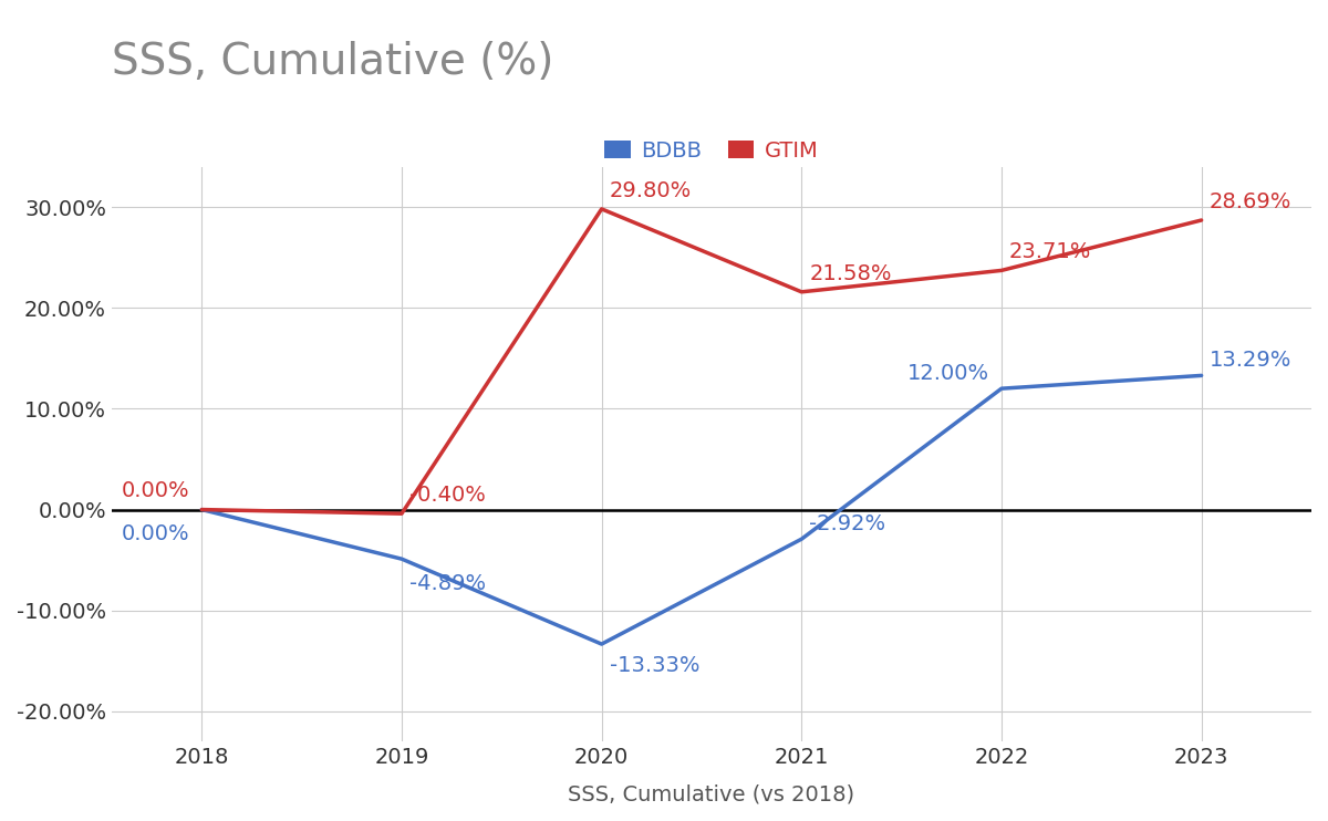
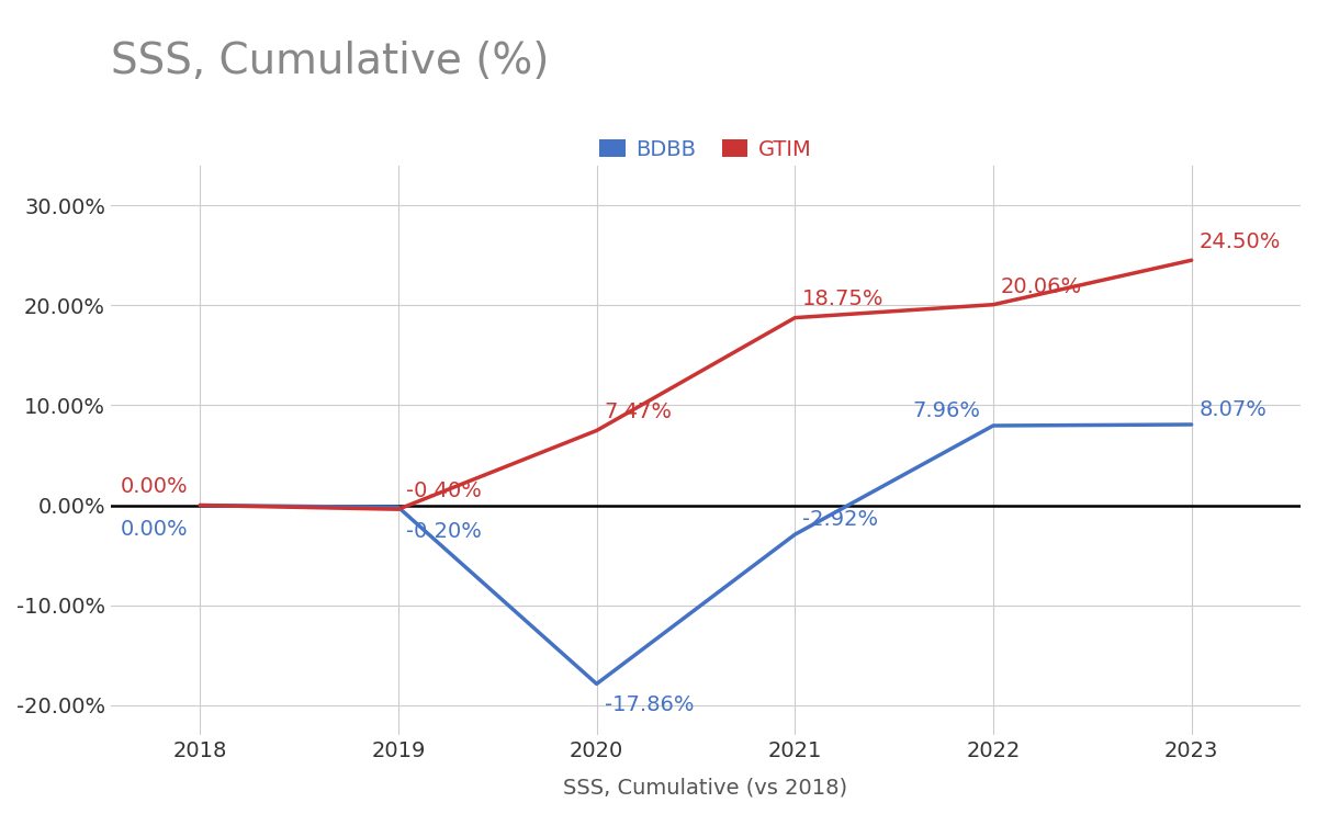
BDBB/2019: -4.89% -> -0.20%
BDBB/2020: -13.33% -> -17.86%
GTIM/2020: 29.80% -> 7.47%
GTIM/2021: 21.58% -> 18.75%
BDBB/2022: 12.00% -> 7.96%
GTIM/2022: 23.71% -> 20.06%
BDBB/2023: 13.29% -> 8.07%
GTIM/2023: 28.69% -> 24.50%
